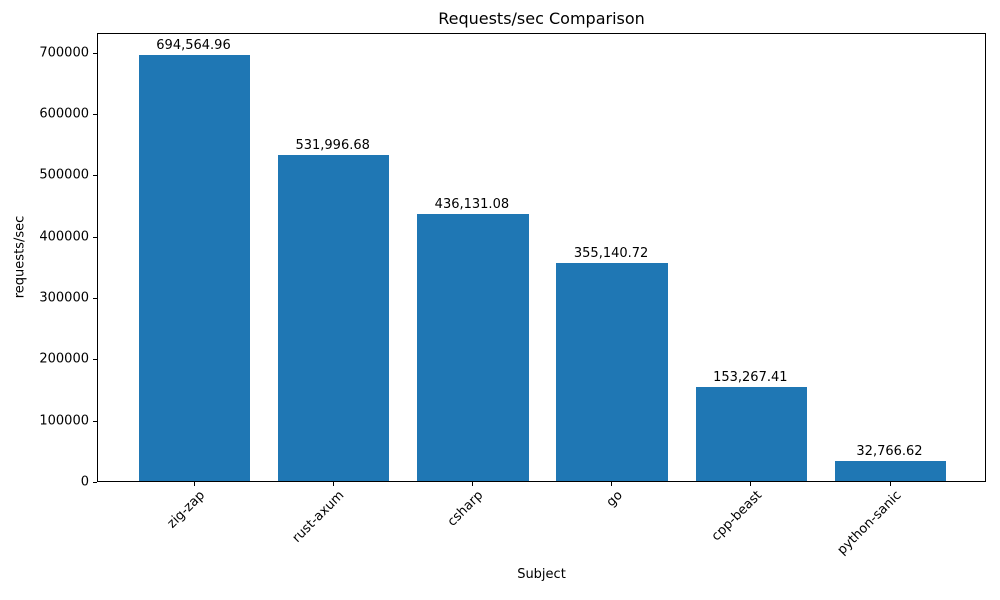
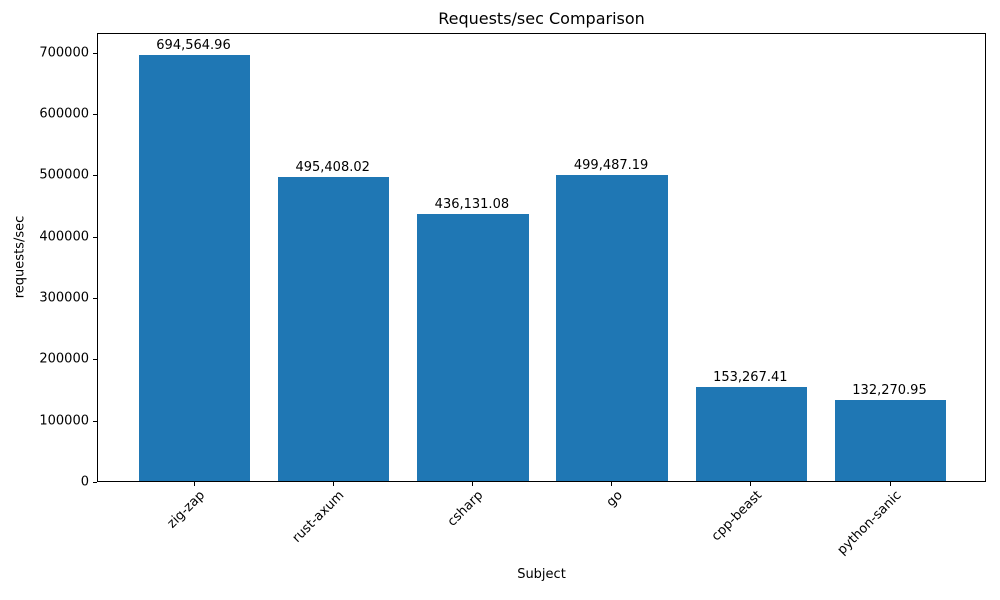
rust-axum: 531,996.68 -> 495,408.02
go: 355,140.72 -> 499,487.19
python-sanic: 32,766.62 -> 132,270.95
